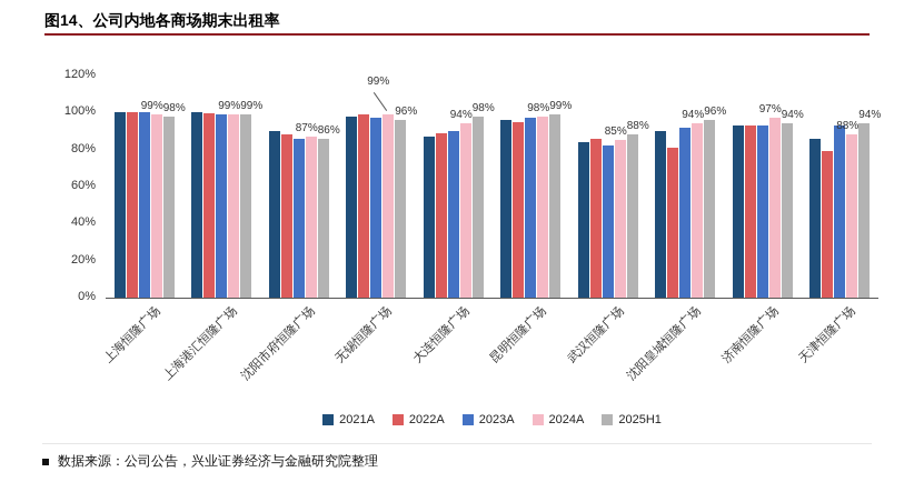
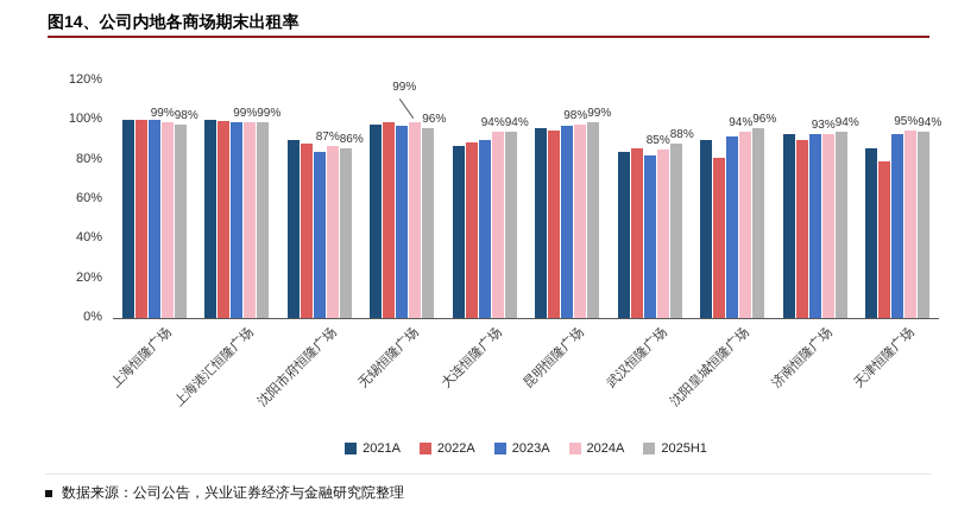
2023A/沈阳市府恒隆广场: 86% -> 84%
2025H1/大连恒隆广场: 98% -> 94%
2022A/济南恒隆广场: 93% -> 90%
2024A/济南恒隆广场: 97% -> 93%
2024A/天津恒隆广场: 88% -> 95%
